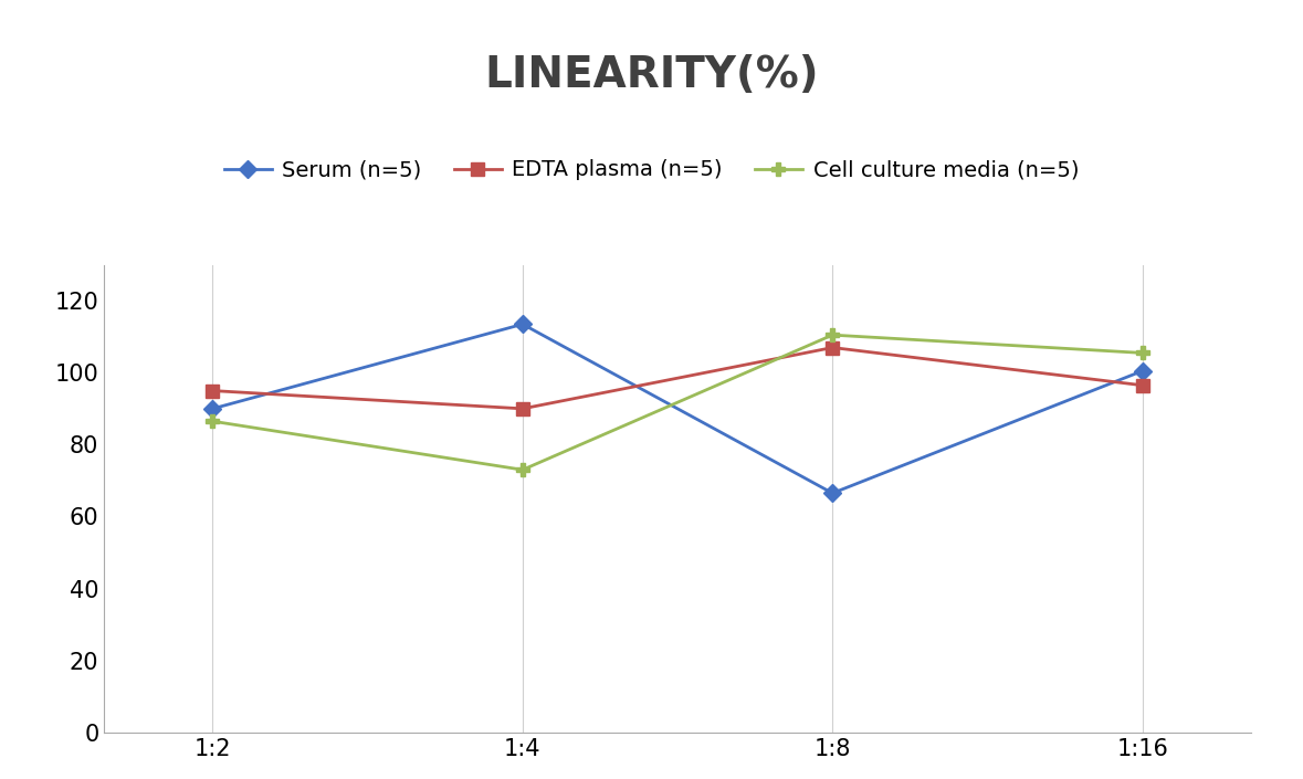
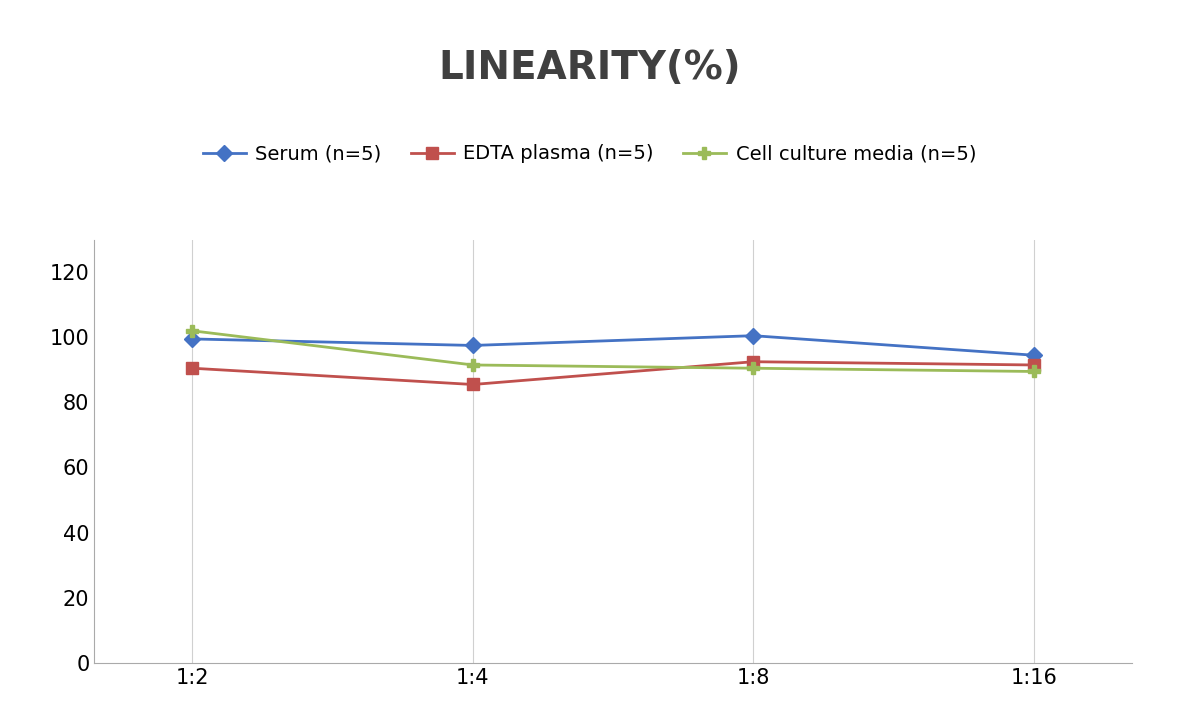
Serum (n=5)/1:2: 90.0 -> 99.5
EDTA plasma (n=5)/1:2: 95.0 -> 90.5
Cell culture media (n=5)/1:2: 86.5 -> 102.0
Serum (n=5)/1:4: 113.5 -> 97.5
EDTA plasma (n=5)/1:4: 90.0 -> 85.5
Cell culture media (n=5)/1:4: 73.0 -> 91.5
Serum (n=5)/1:8: 66.5 -> 100.5
EDTA plasma (n=5)/1:8: 107.0 -> 92.5
Cell culture media (n=5)/1:8: 110.5 -> 90.5
Serum (n=5)/1:16: 100.5 -> 94.5
EDTA plasma (n=5)/1:16: 96.5 -> 91.5
Cell culture media (n=5)/1:16: 105.5 -> 89.5
